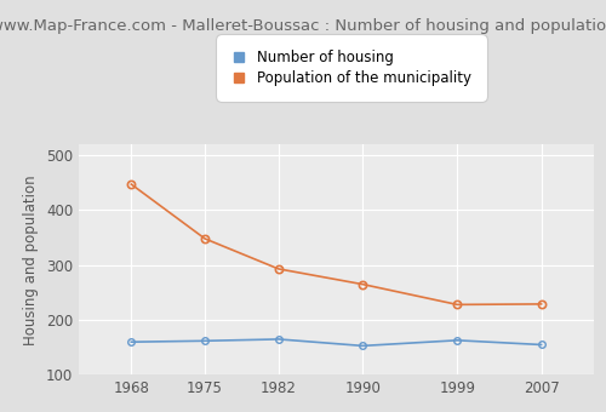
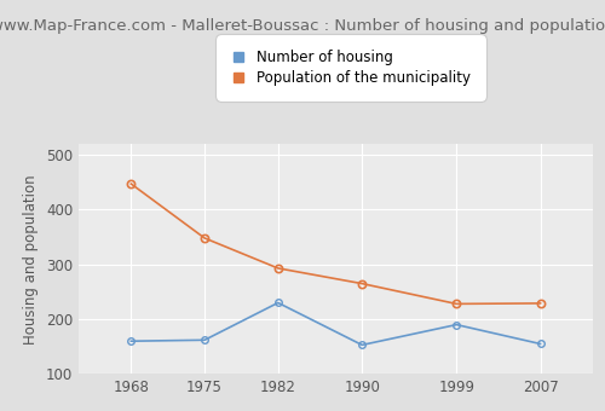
Number of housing/1982: 165 -> 230
Number of housing/1999: 163 -> 190
